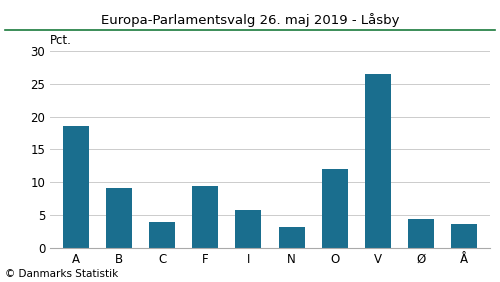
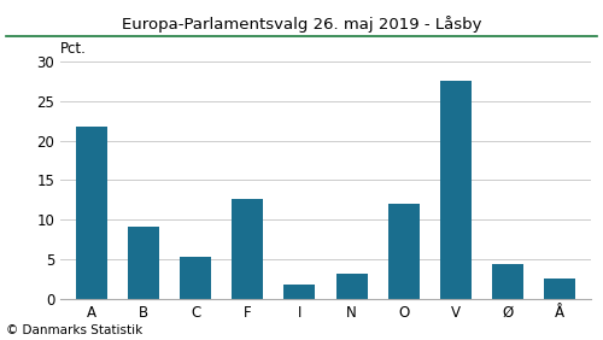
A: 18.6 -> 21.7
C: 4.0 -> 5.4
F: 9.4 -> 12.6
I: 5.8 -> 1.8
V: 26.4 -> 27.6
Å: 3.6 -> 2.6
